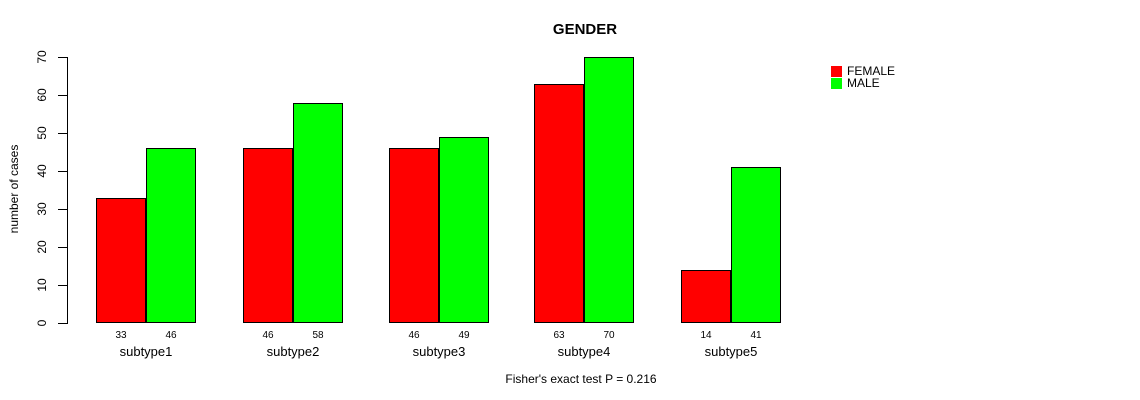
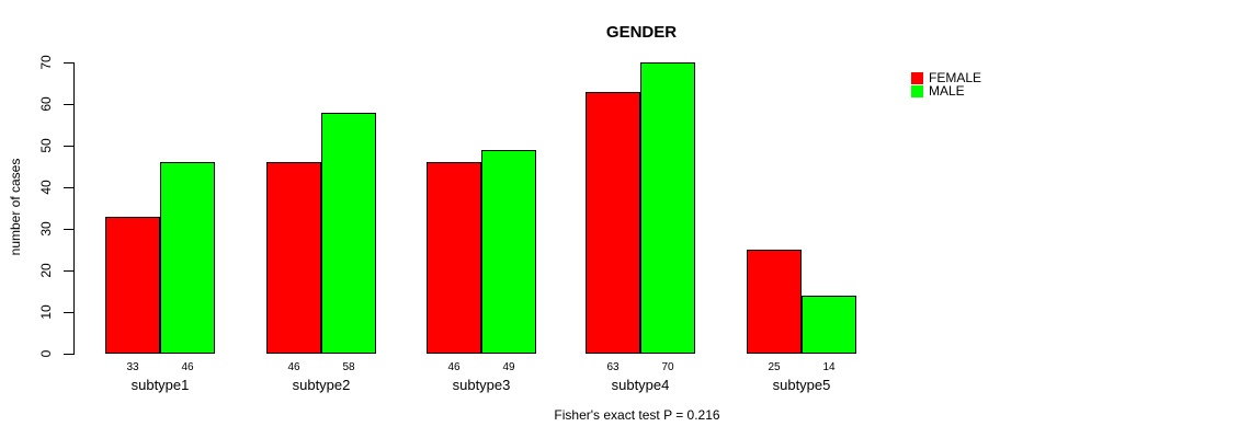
FEMALE/subtype5: 14 -> 25
MALE/subtype5: 41 -> 14
